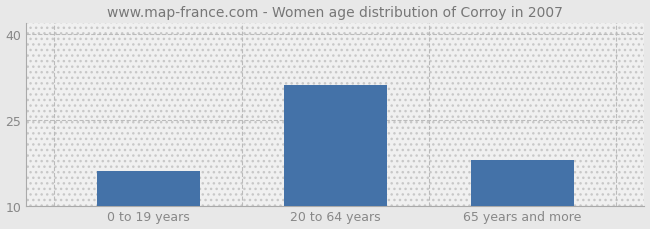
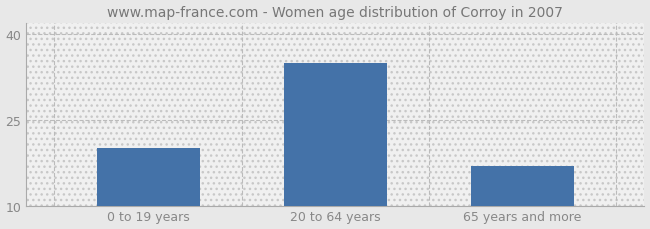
0 to 19 years: 16 -> 20
20 to 64 years: 31 -> 35
65 years and more: 18 -> 17
